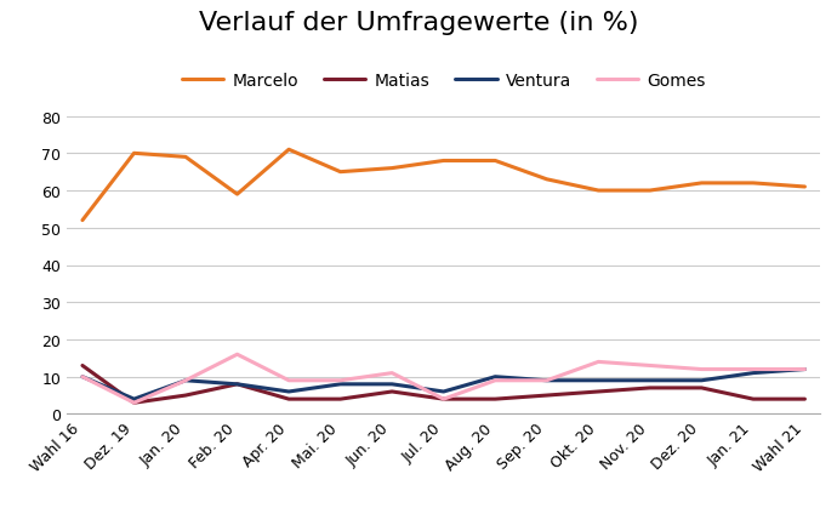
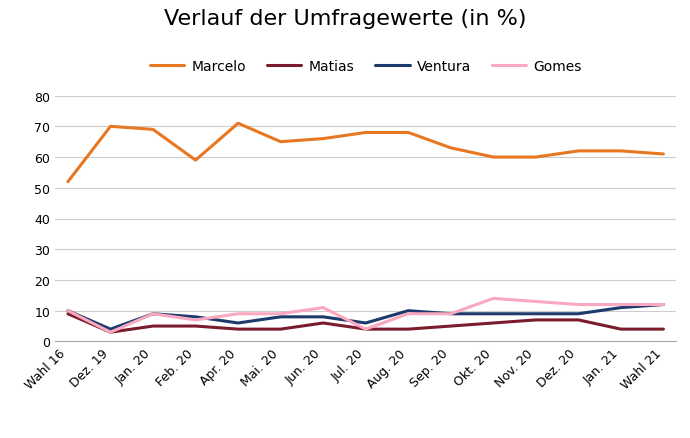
Matias/Wahl 16: 13 -> 9
Matias/Feb. 20: 8 -> 5
Gomes/Feb. 20: 16 -> 7
